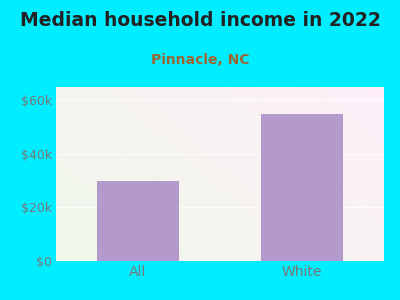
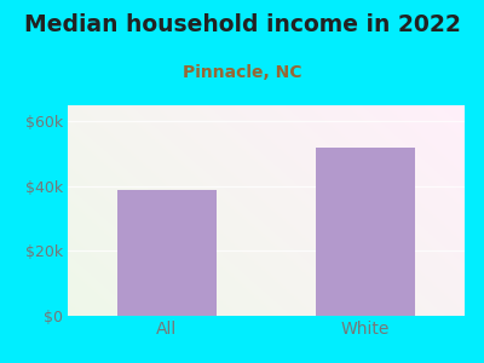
All: $30k -> $39k
White: $55k -> $52k
